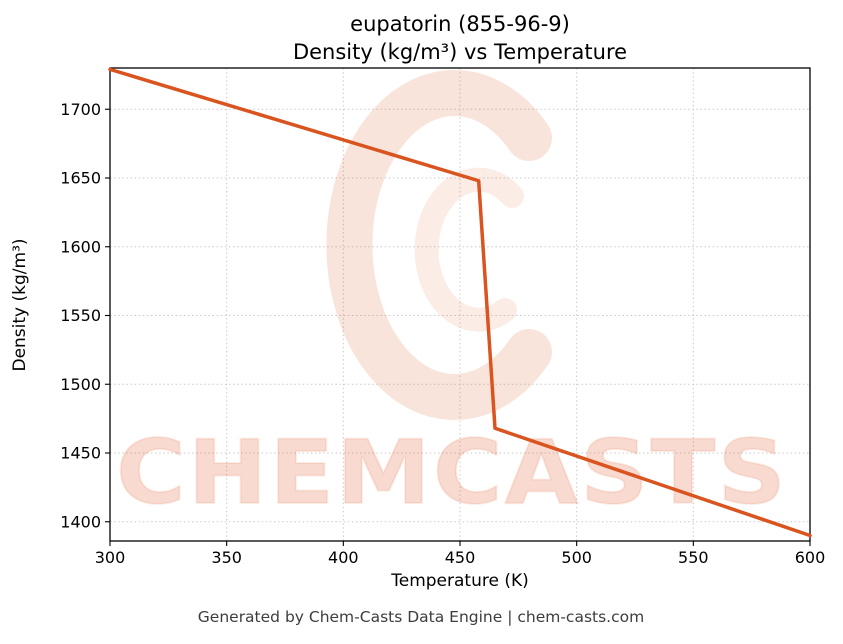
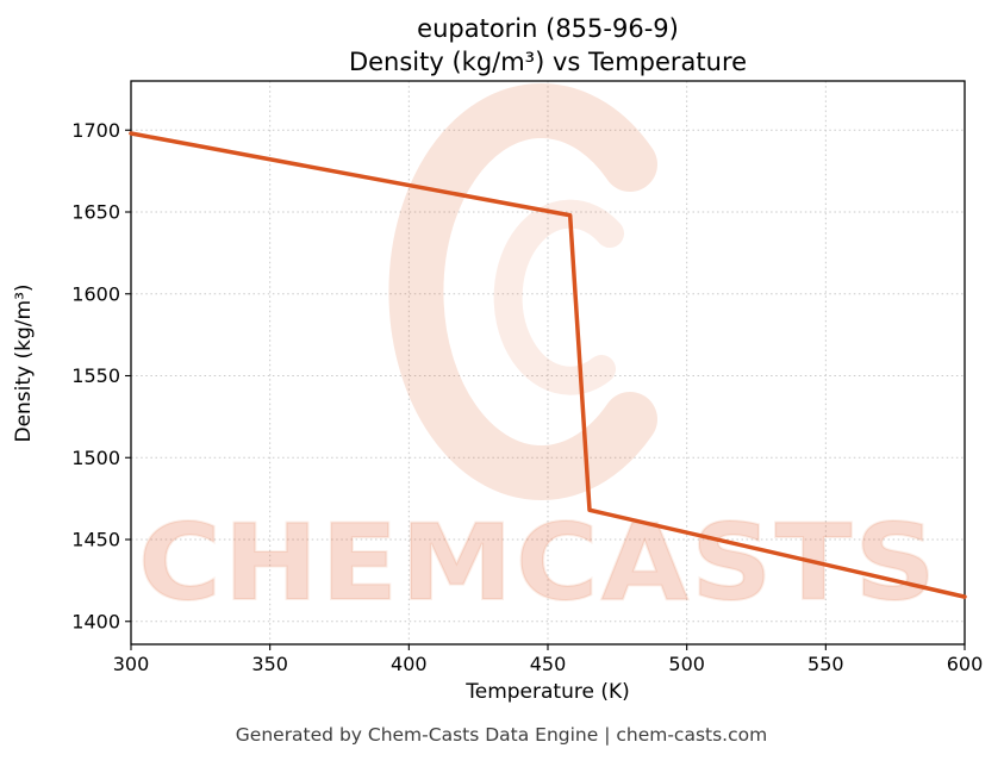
300: 1729 -> 1698
600: 1390 -> 1415
